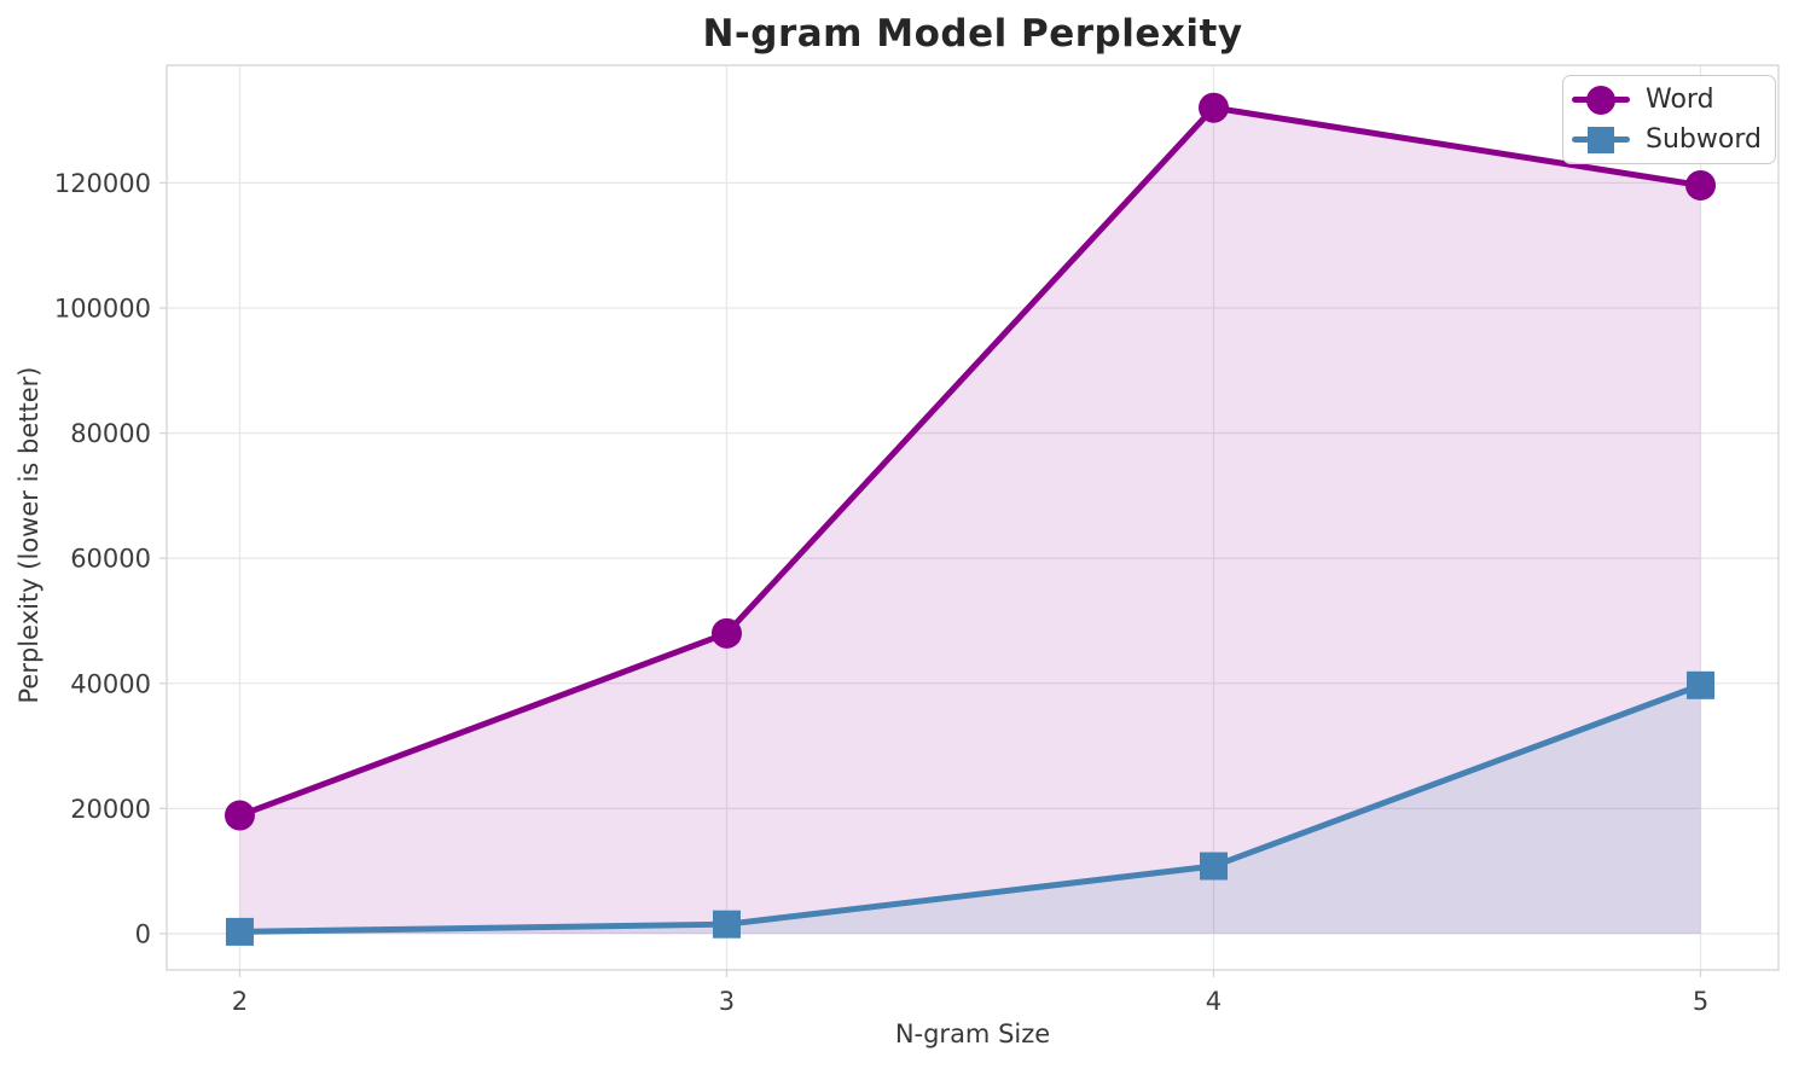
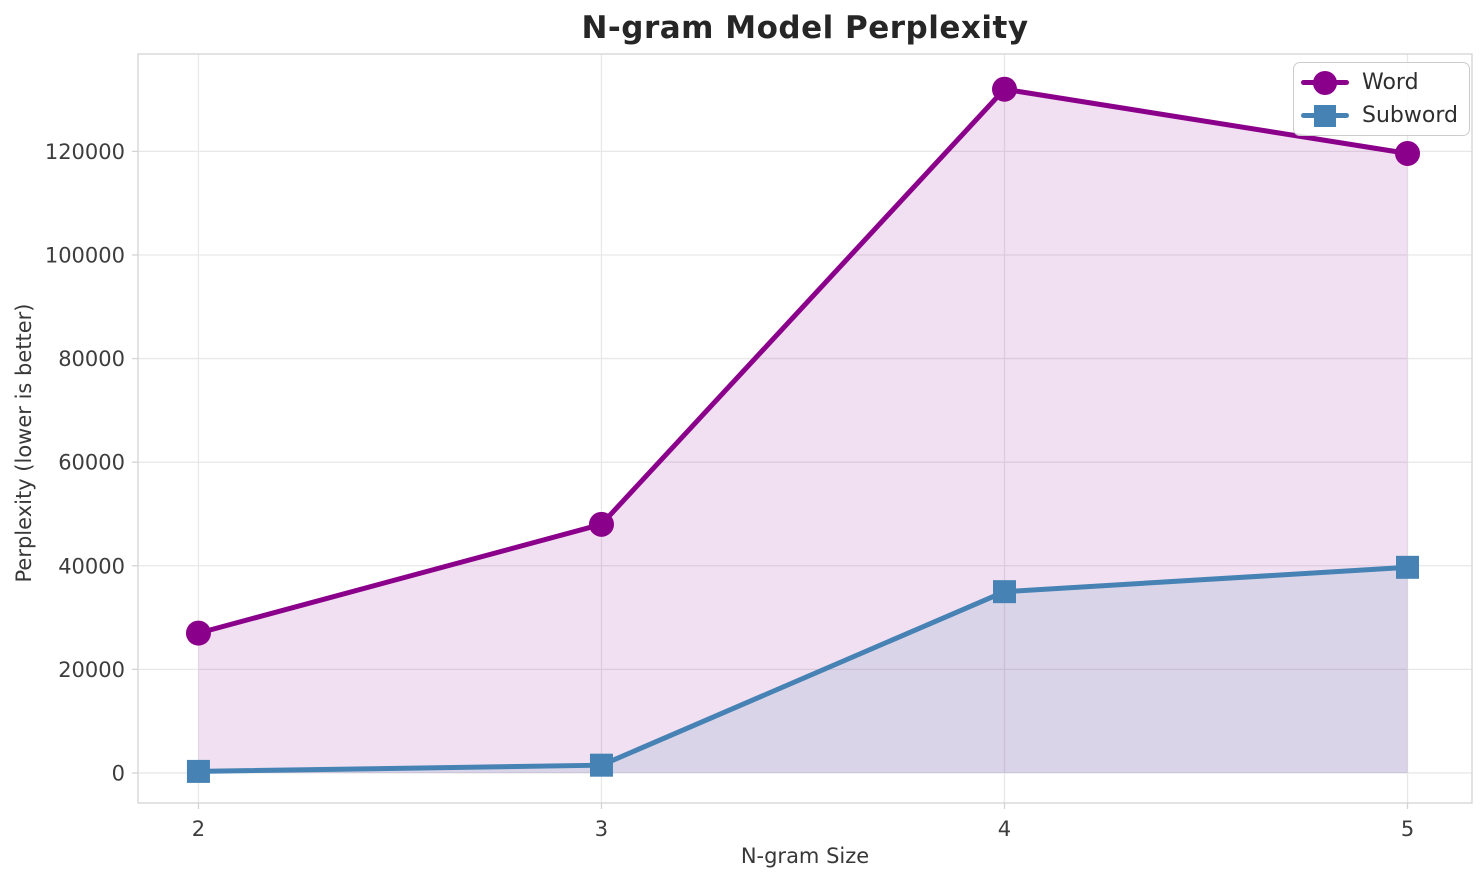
Word/2: 19000 -> 27000
Subword/4: 11000 -> 35000
